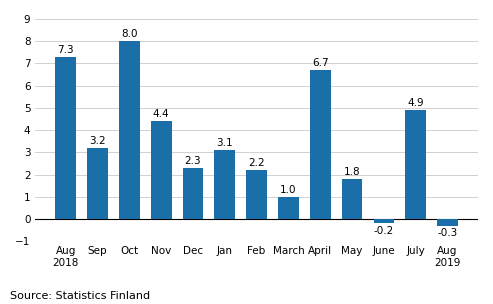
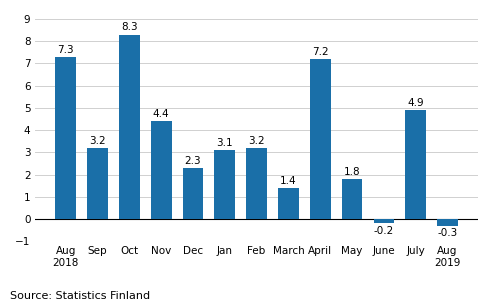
Oct: 8.0 -> 8.3
Feb: 2.2 -> 3.2
March: 1.0 -> 1.4
April: 6.7 -> 7.2
